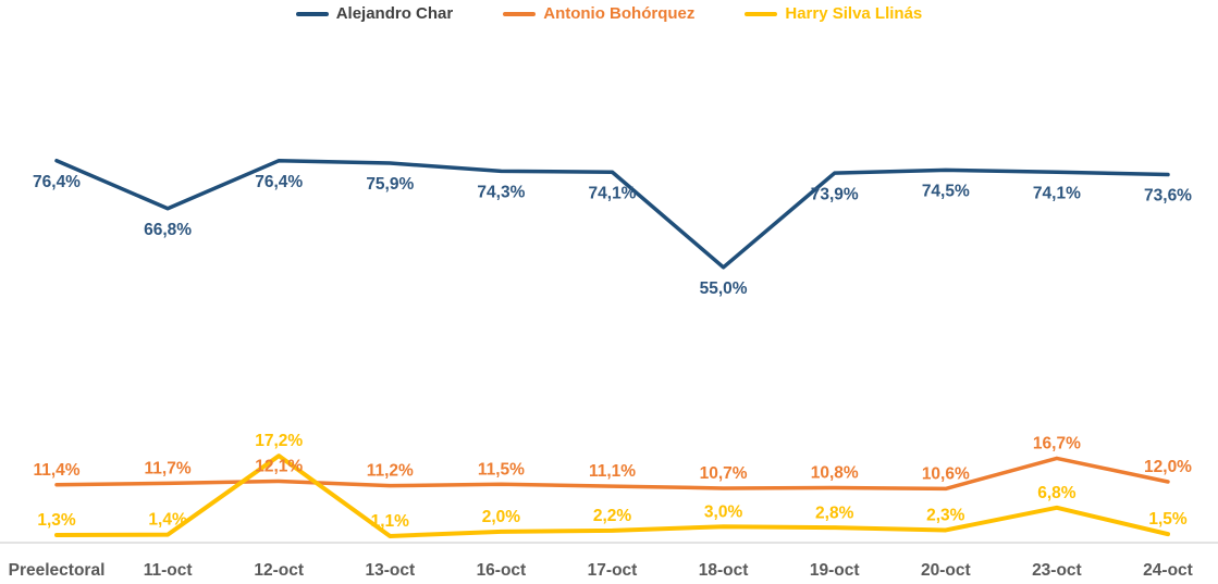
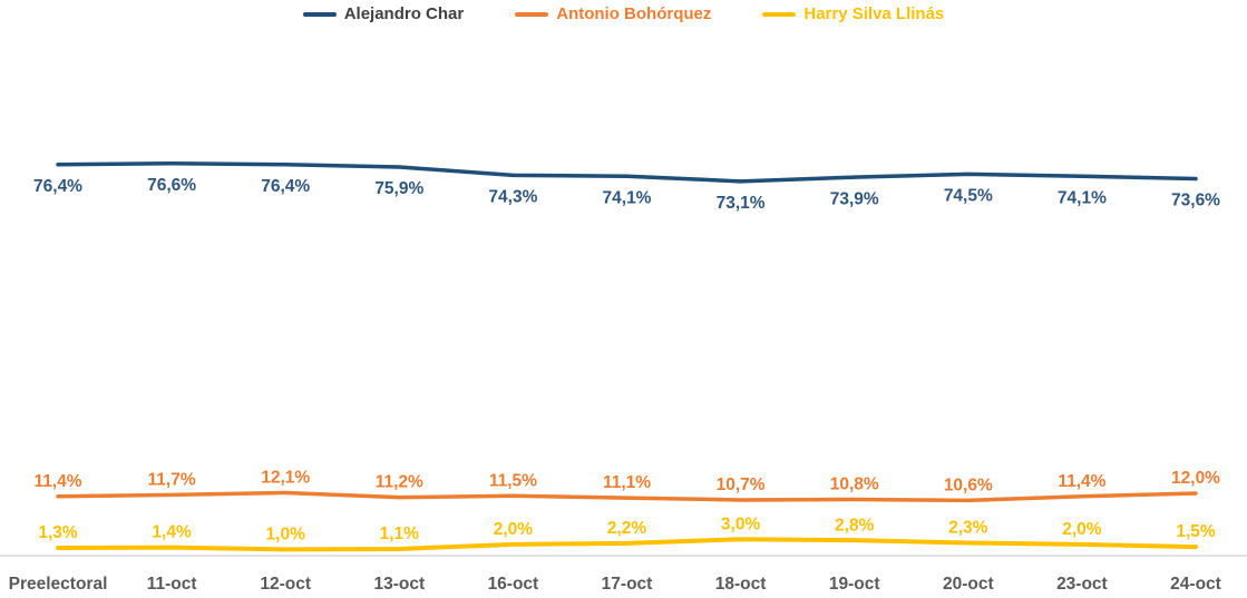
Alejandro Char/11-oct: 66,8% -> 76,6%
Harry Silva Llinás/12-oct: 17,2% -> 1,0%
Alejandro Char/18-oct: 55,0% -> 73,1%
Antonio Bohórquez/23-oct: 16,7% -> 11,4%
Harry Silva Llinás/23-oct: 6,8% -> 2,0%
